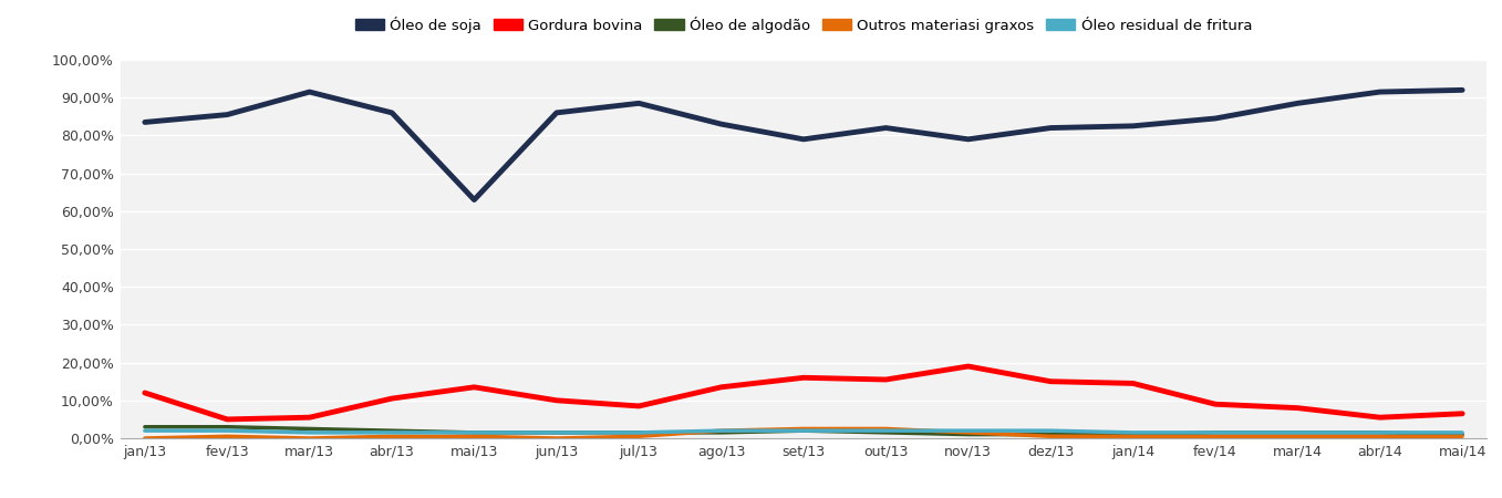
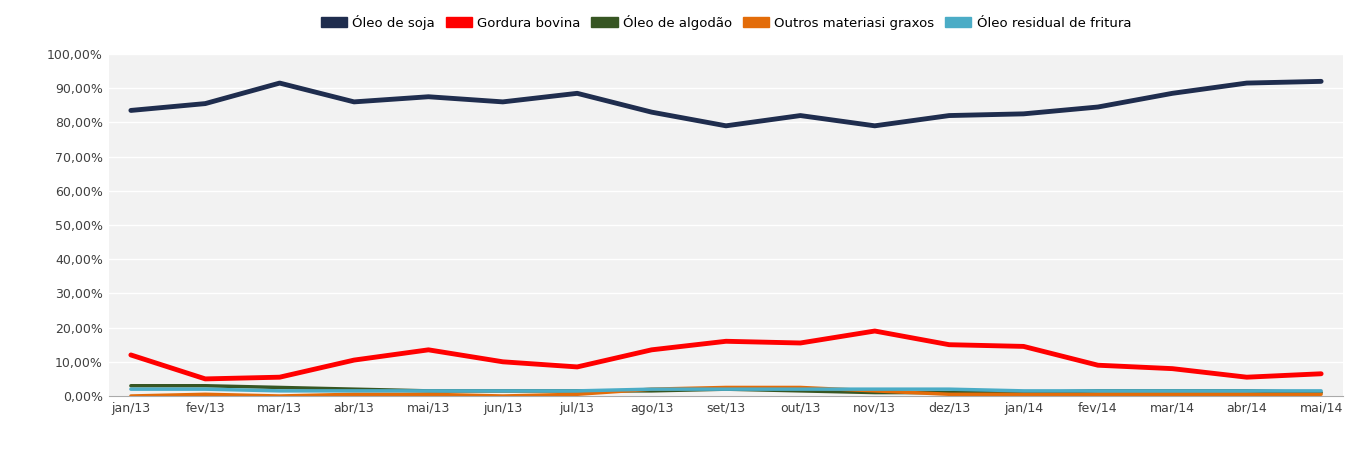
Óleo de soja/mai/13: 63,0% -> 87,5%
